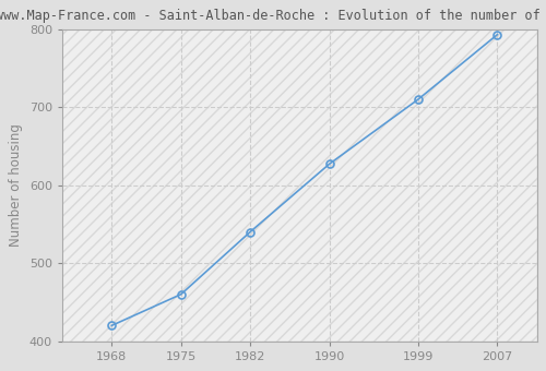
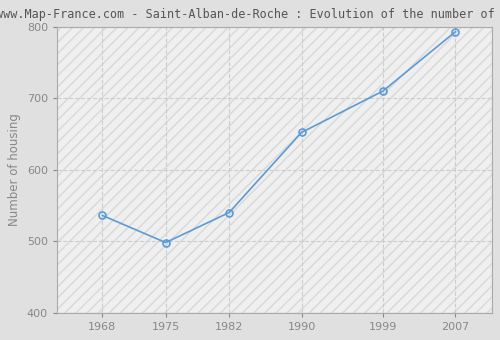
1968: 420 -> 536
1975: 460 -> 498
1990: 627 -> 652
